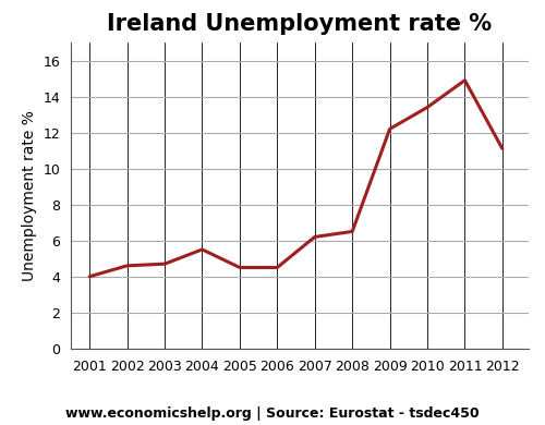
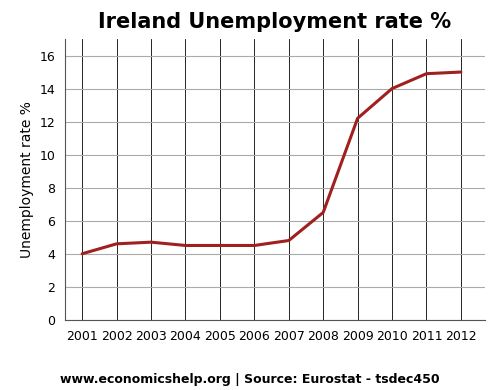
2004: 5.5 -> 4.5
2007: 6.2 -> 4.8
2010: 13.4 -> 14.0
2012: 11.1 -> 15.0
